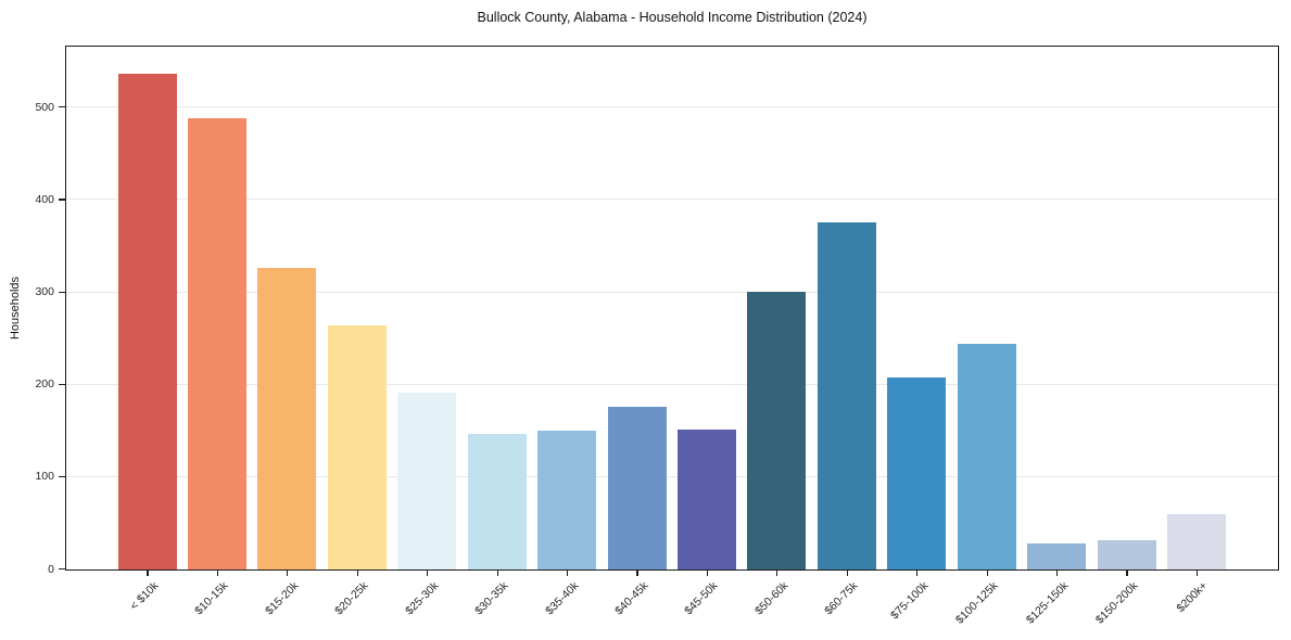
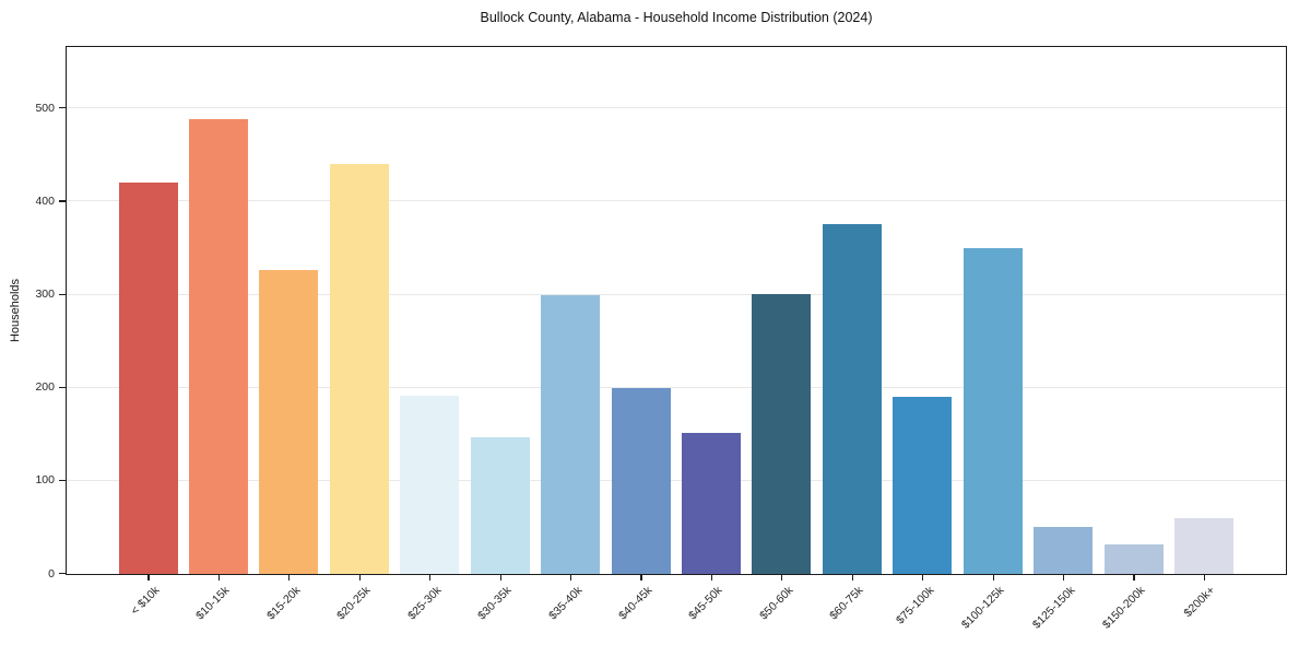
< $10k: 540 -> 420
$20-25k: 260 -> 440
$35-40k: 150 -> 300
$40-45k: 180 -> 200
$75-100k: 210 -> 190
$100-125k: 240 -> 350
$125-150k: 30 -> 50
